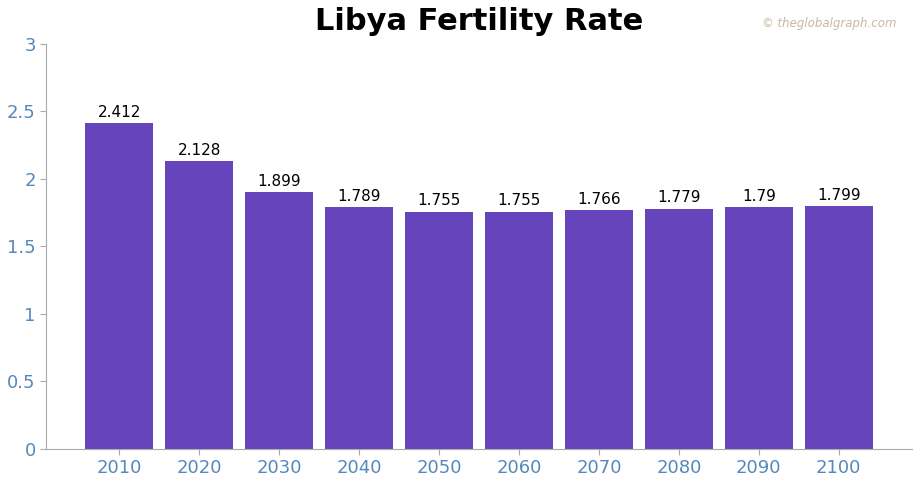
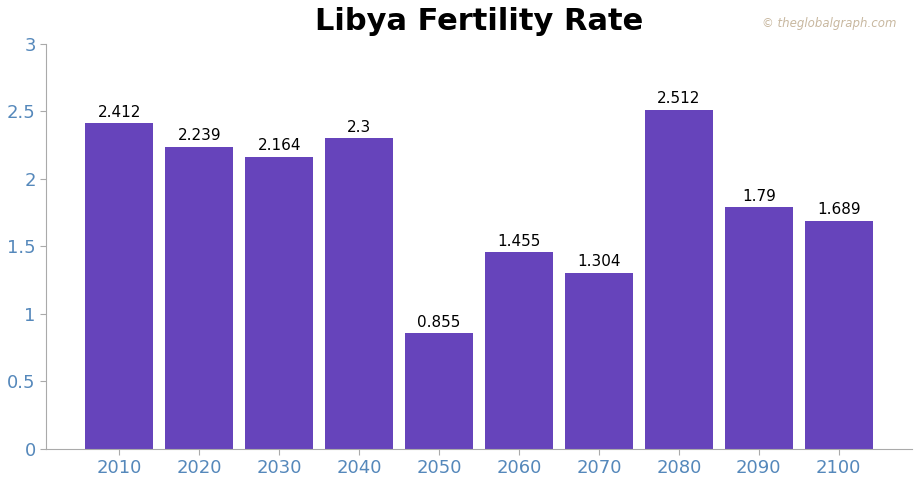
2020: 2.128 -> 2.239
2030: 1.899 -> 2.164
2040: 1.789 -> 2.3
2050: 1.755 -> 0.855
2060: 1.755 -> 1.455
2070: 1.766 -> 1.304
2080: 1.779 -> 2.512
2100: 1.799 -> 1.689
